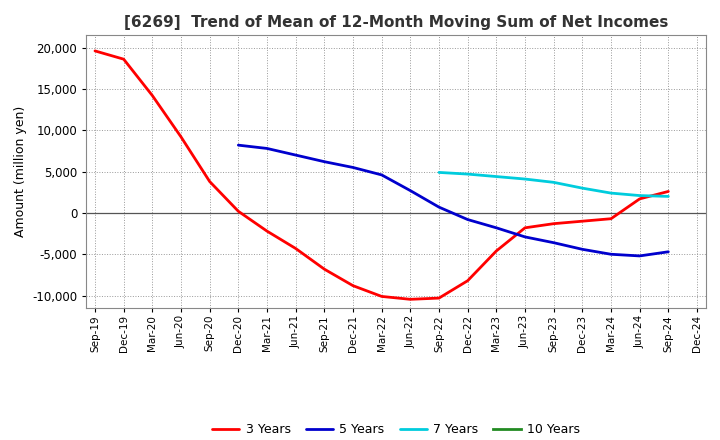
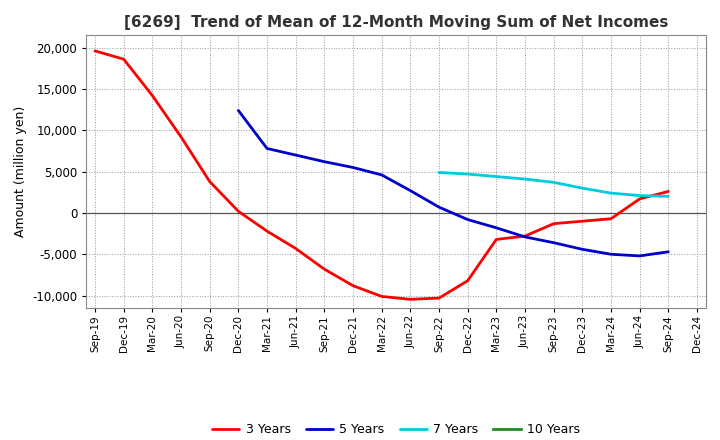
5 Years/Dec-20: 8,200 -> 12,400
3 Years/Mar-23: -4,600 -> -3,200
3 Years/Jun-23: -1,800 -> -2,800
